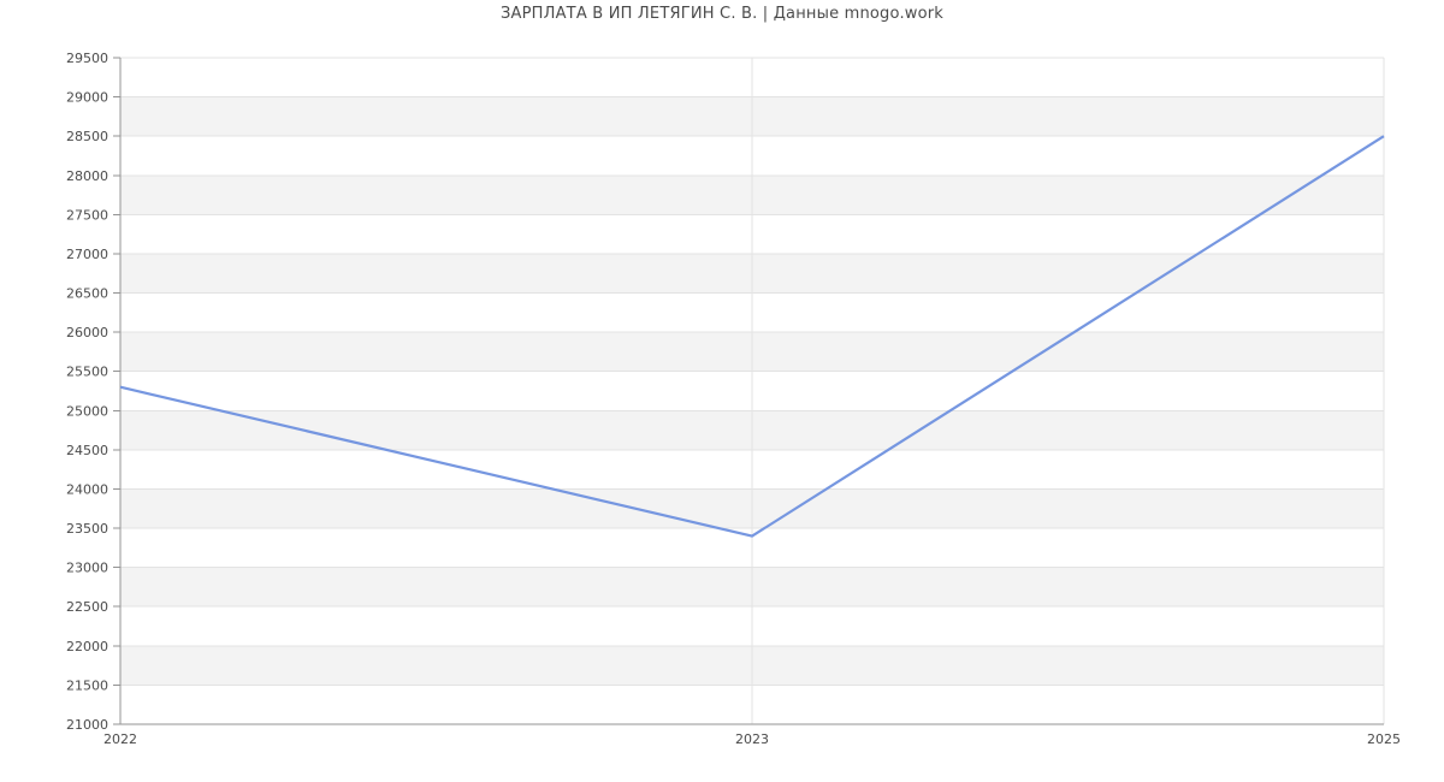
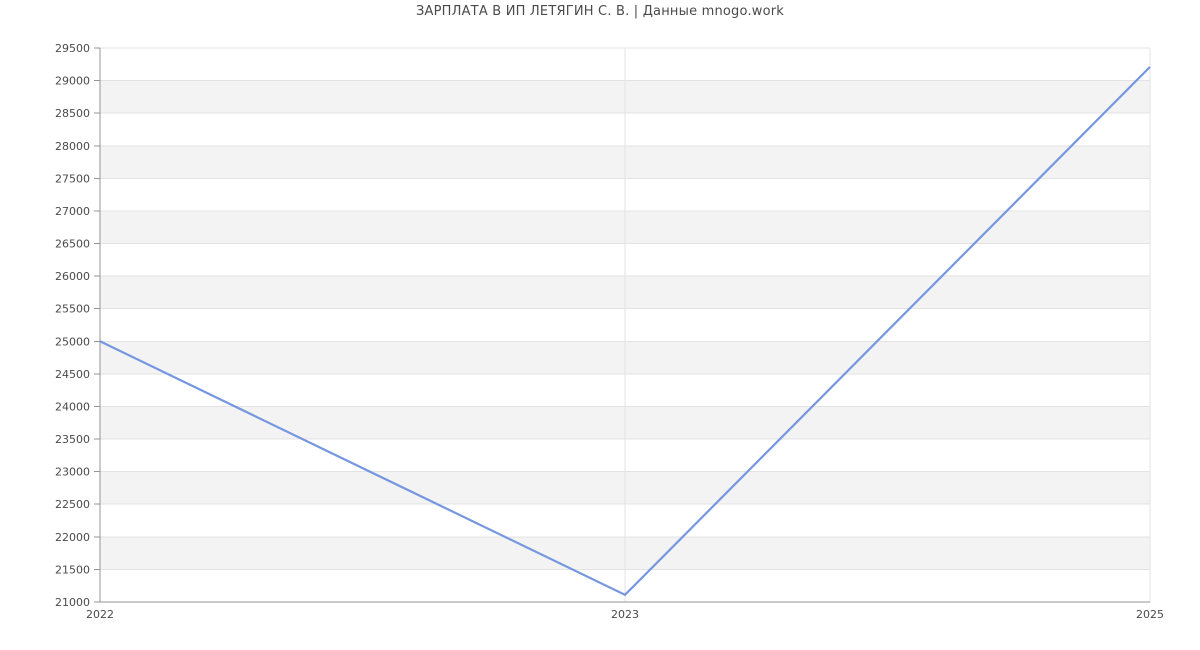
2022: 25300 -> 25000
2023: 23400 -> 21100
2025: 28500 -> 29200
